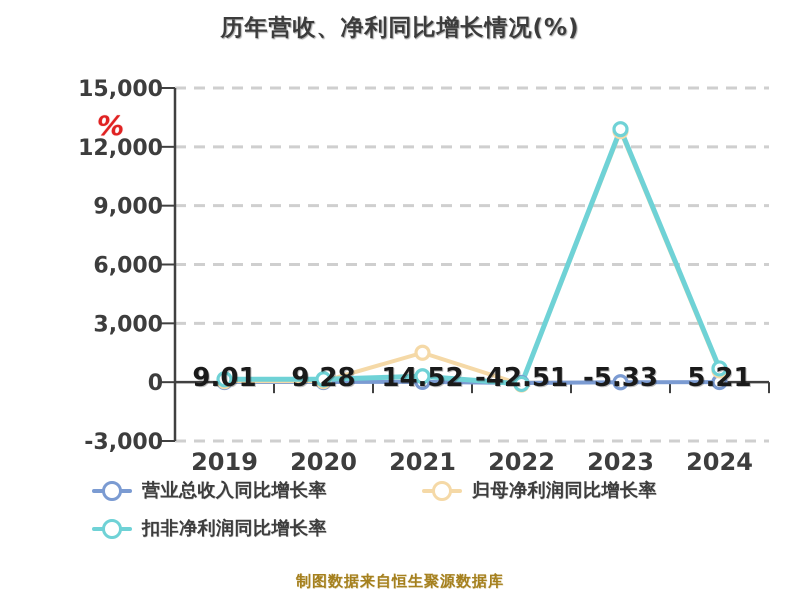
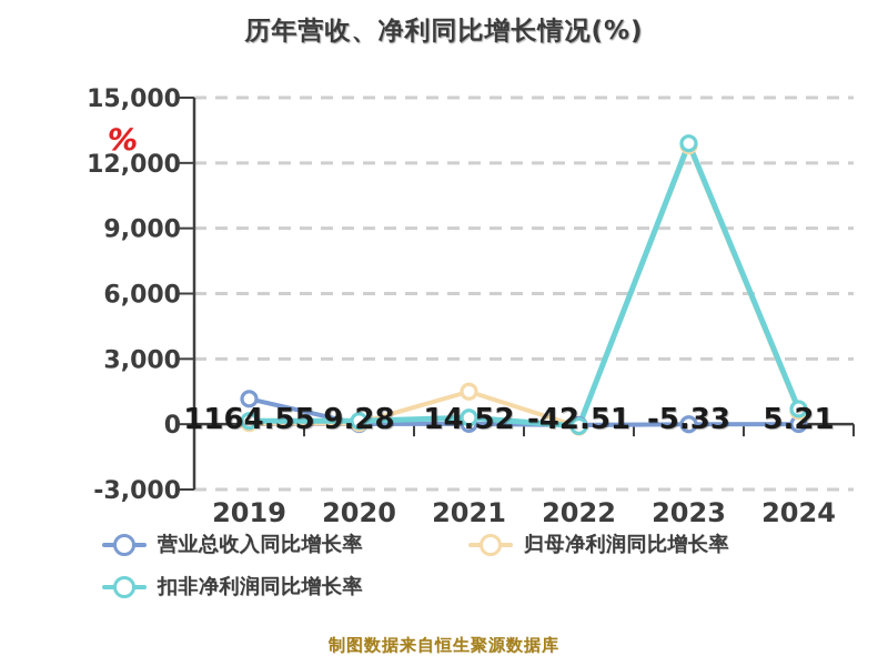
营业总收入同比增长率/2019: 9.01 -> 1164.55
